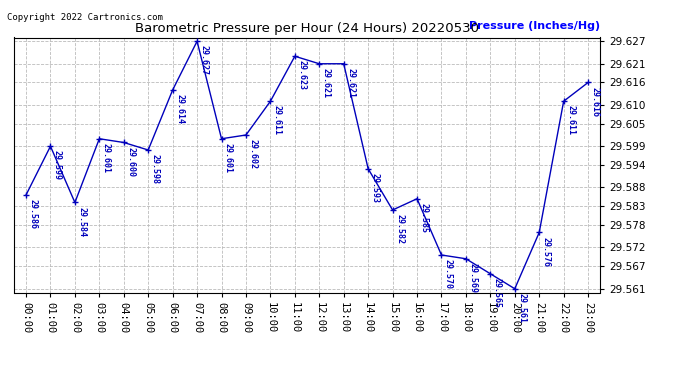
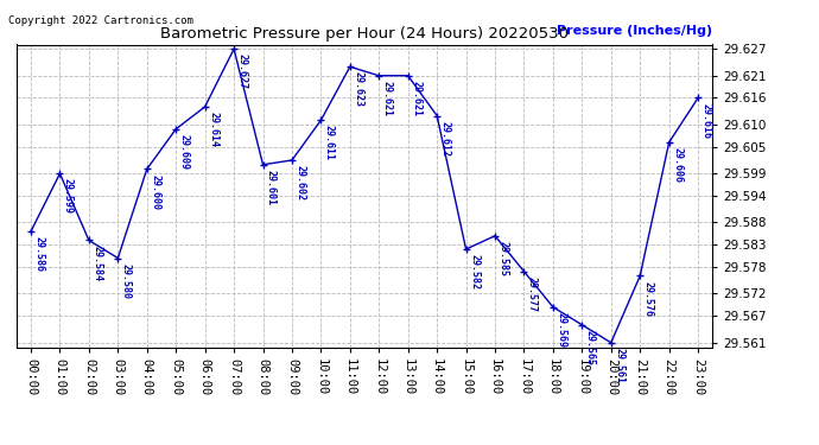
03:00: 29.601 -> 29.580
05:00: 29.598 -> 29.609
14:00: 29.593 -> 29.612
17:00: 29.570 -> 29.577
22:00: 29.611 -> 29.606
